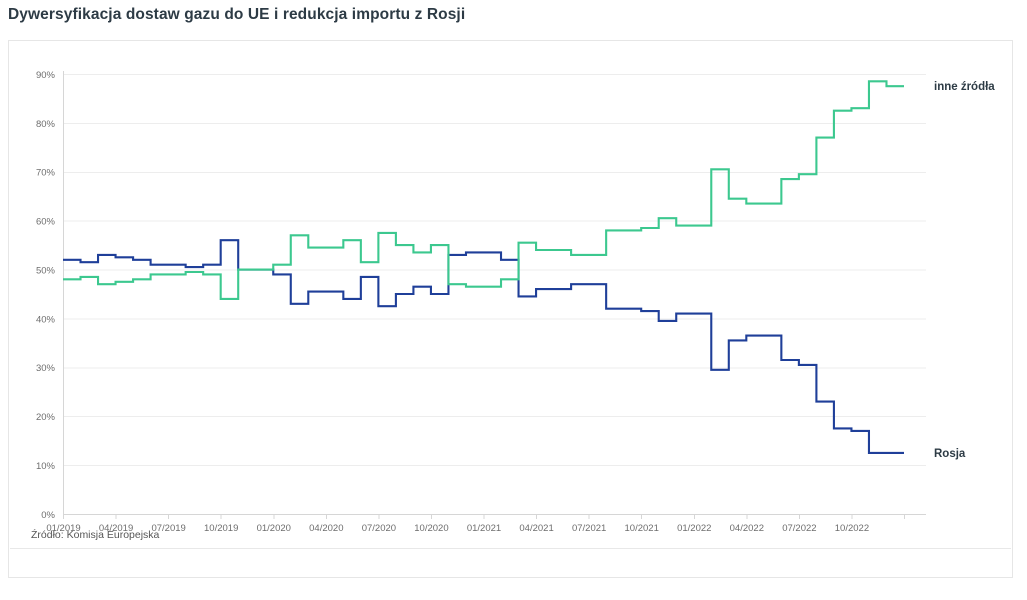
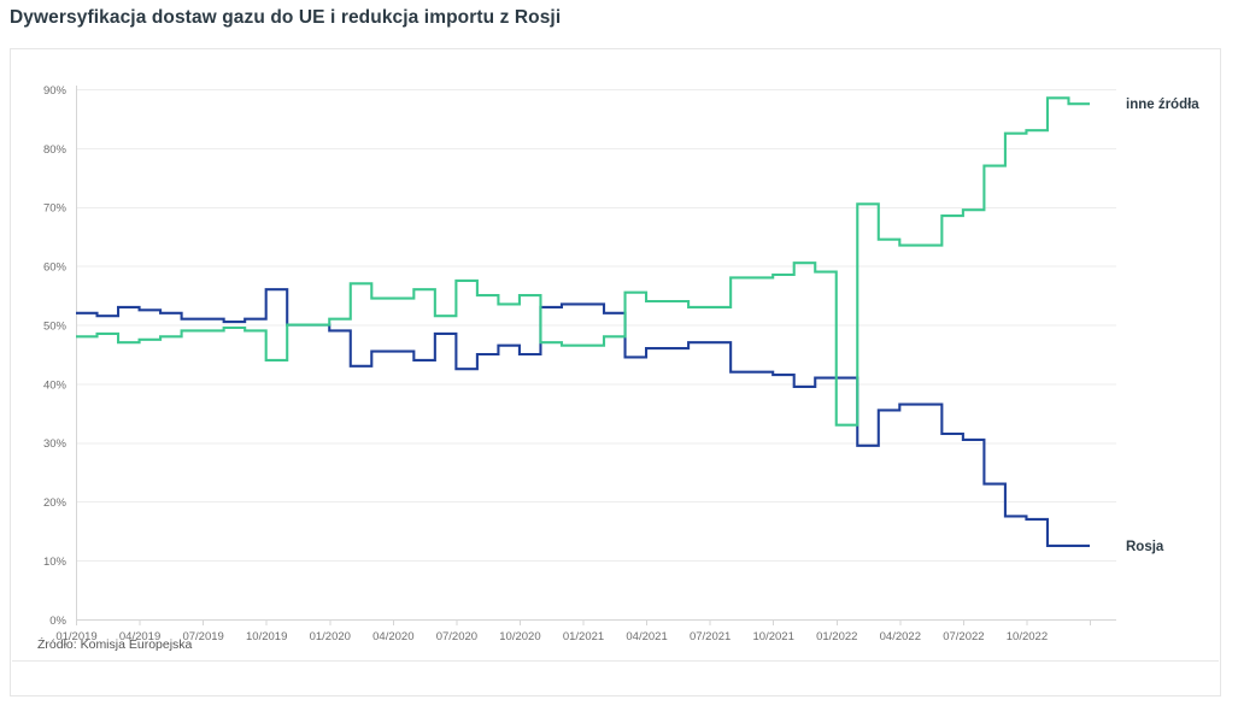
inne źródła/01/2022: 59% -> 33%
